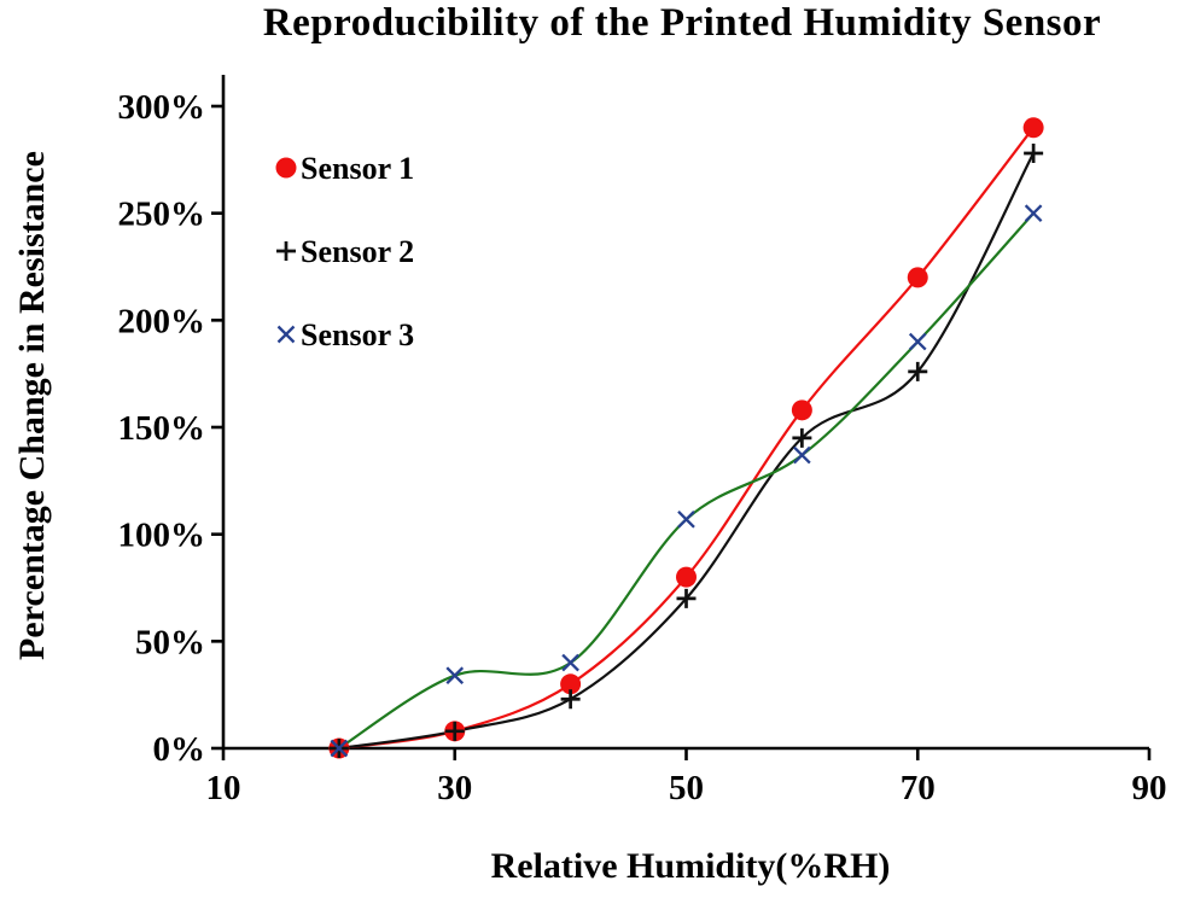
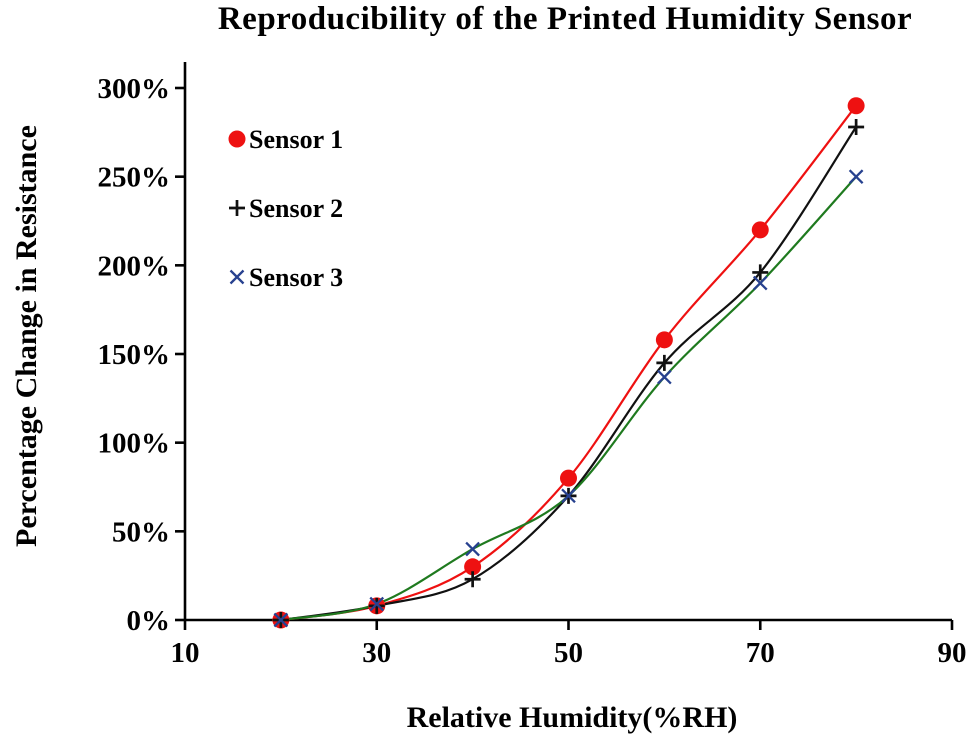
Sensor 3/30: 34% -> 9%
Sensor 3/50: 107% -> 70%
Sensor 2/70: 176% -> 196%
